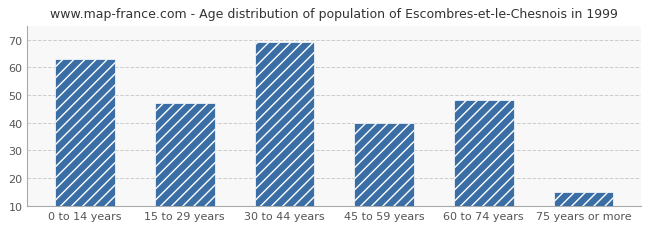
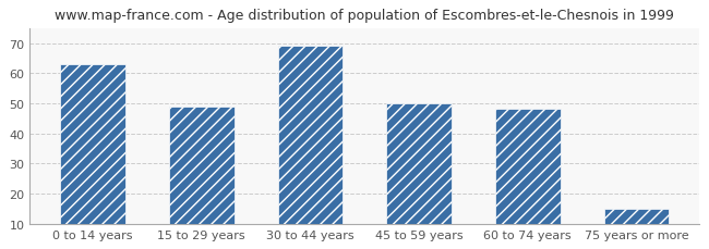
15 to 29 years: 47 -> 49
45 to 59 years: 40 -> 50
